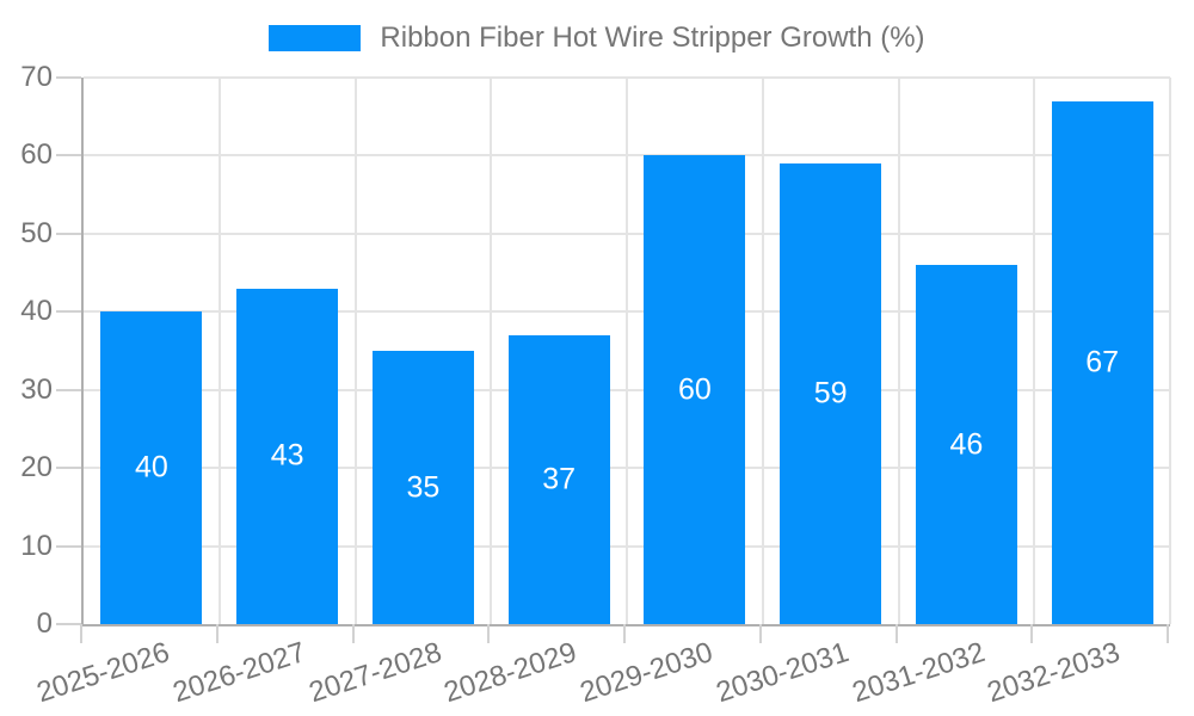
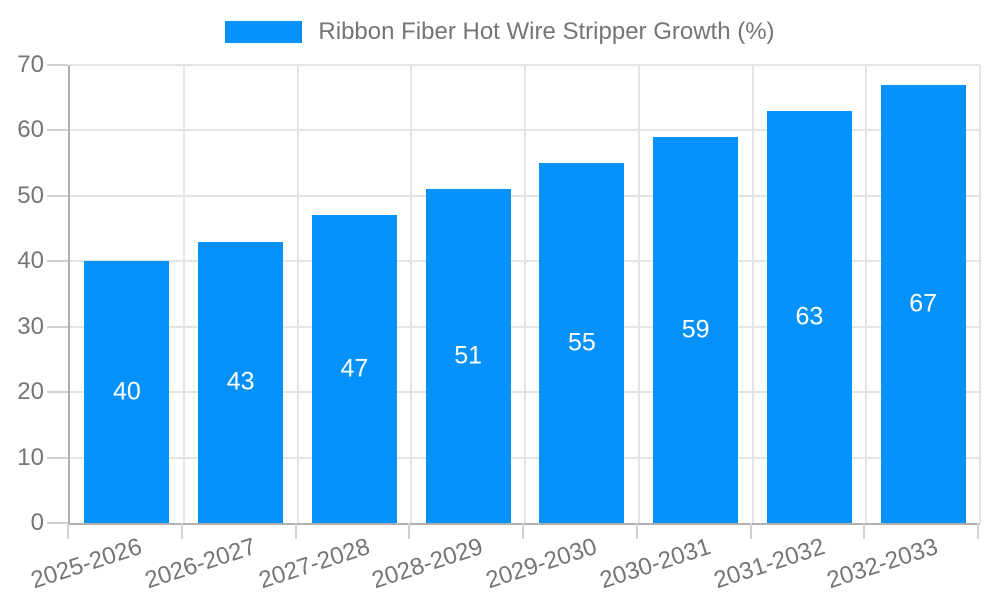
2027-2028: 35 -> 47
2028-2029: 37 -> 51
2029-2030: 60 -> 55
2031-2032: 46 -> 63
